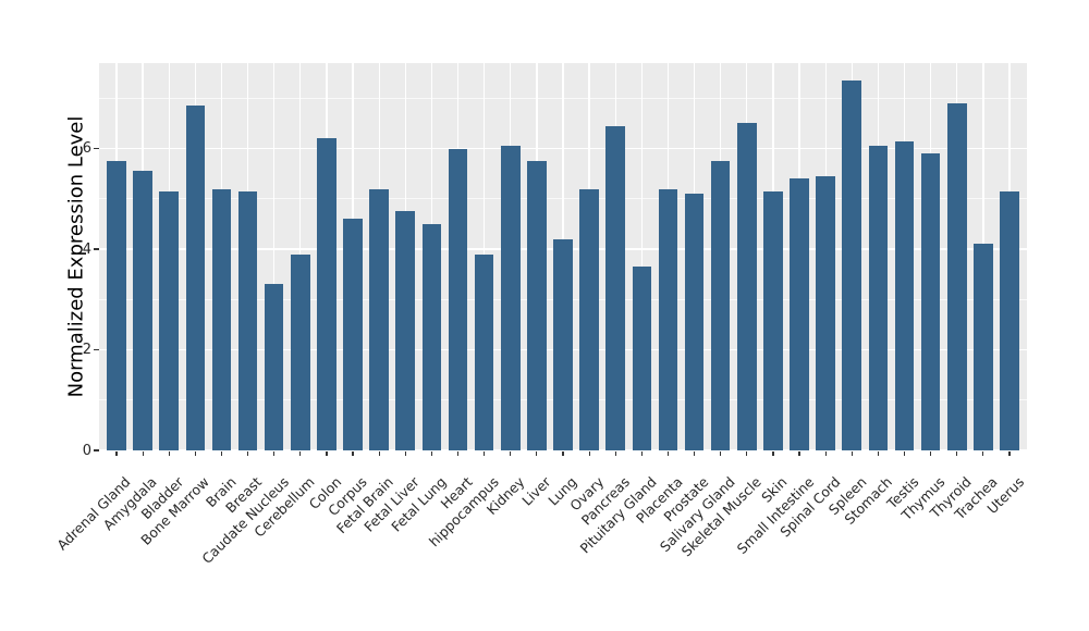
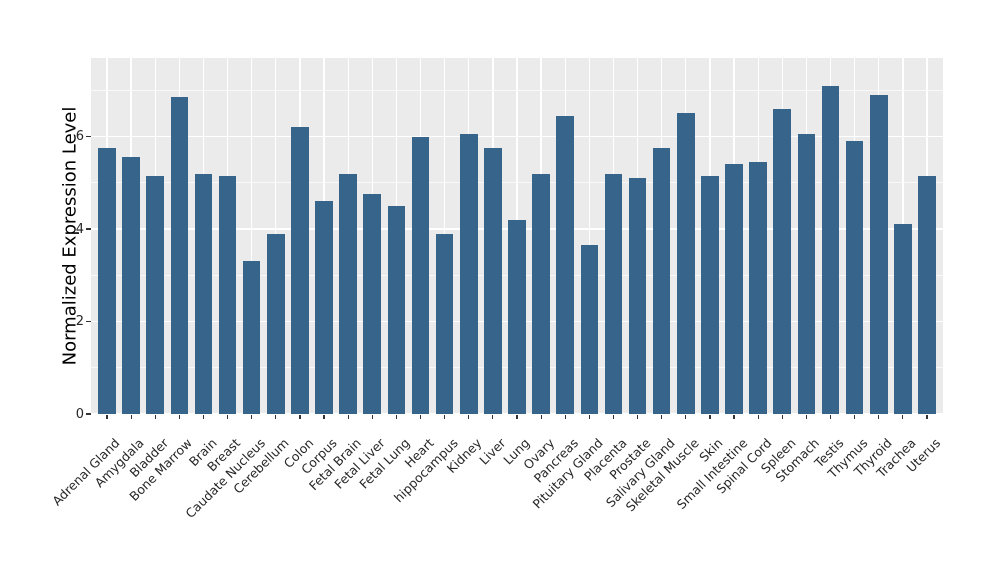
Spleen: 7.3 -> 6.6
Testis: 6.2 -> 7.1
